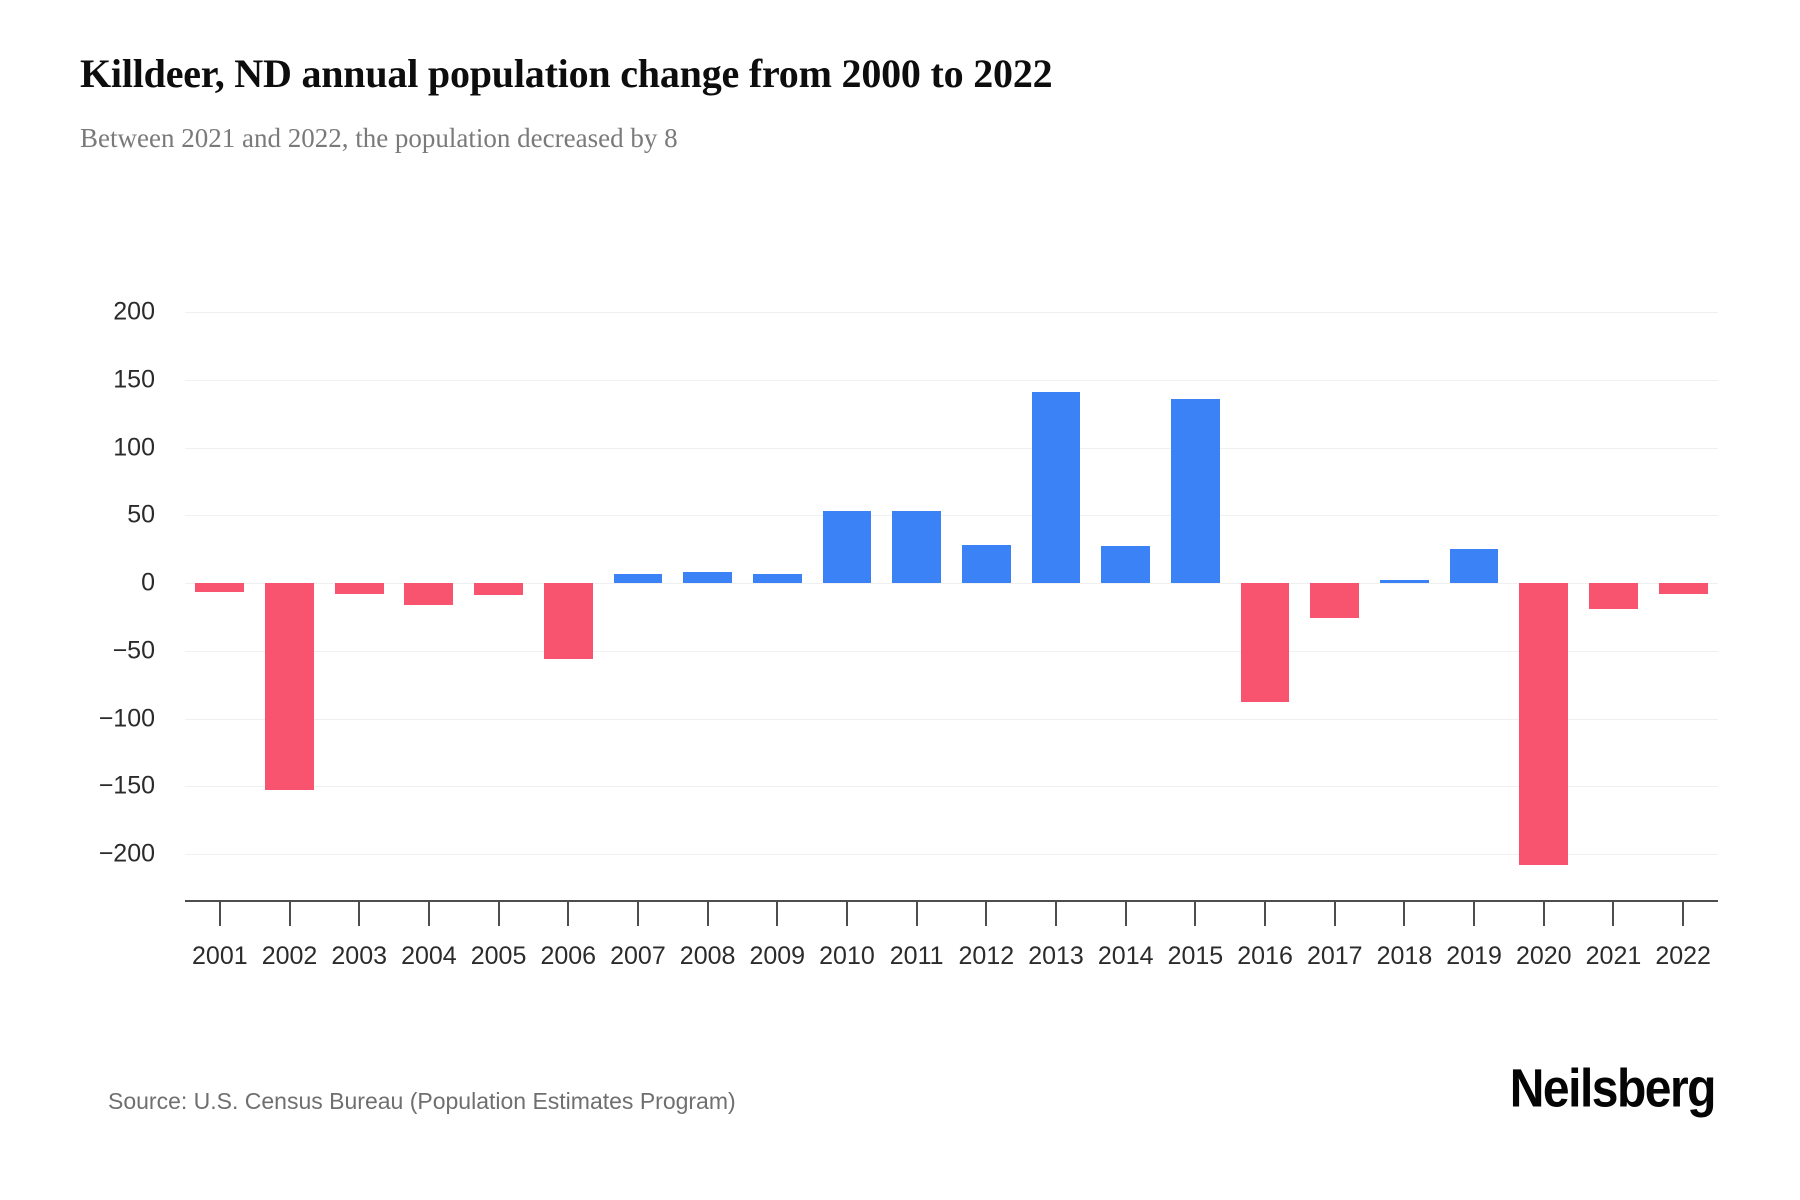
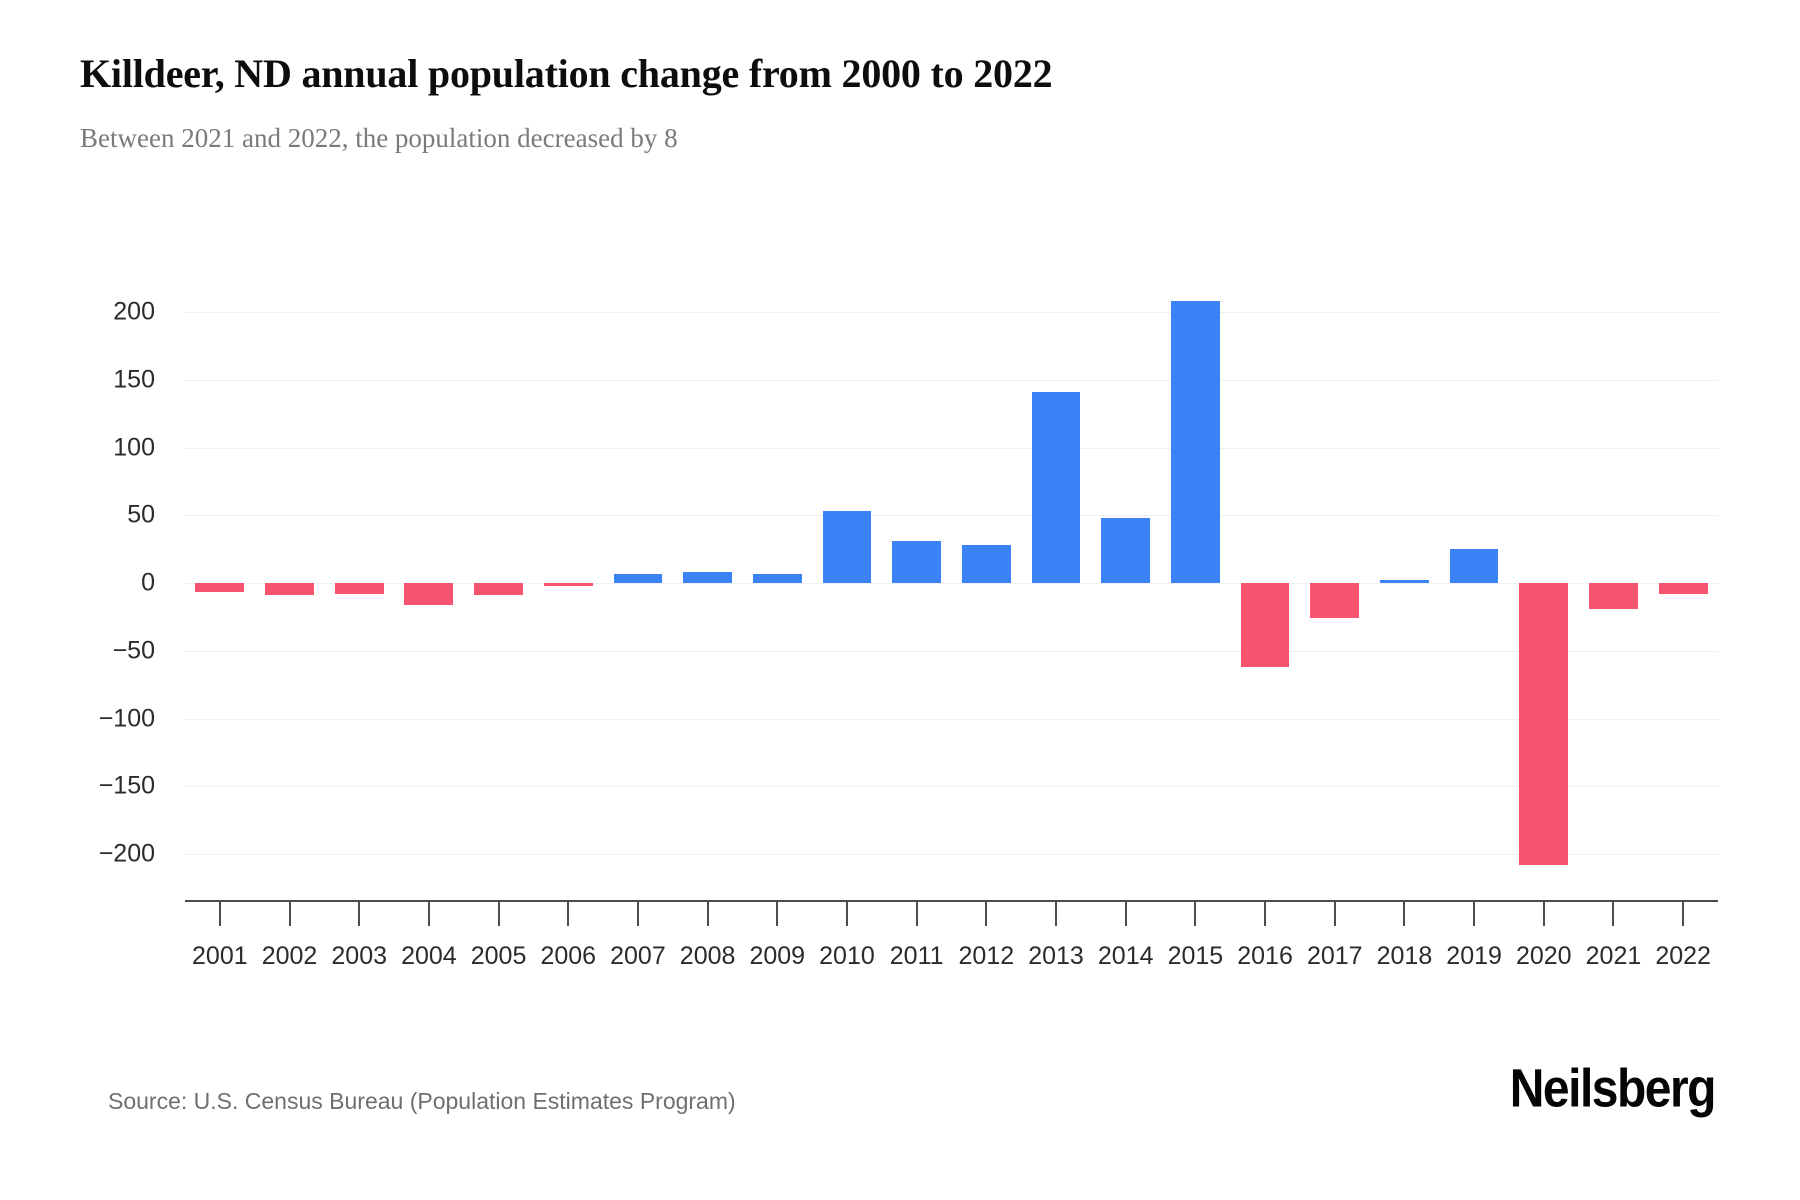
2002: -153 -> -9
2006: -56 -> -2
2011: 53 -> 31
2014: 27 -> 48
2015: 136 -> 208
2016: -88 -> -62
